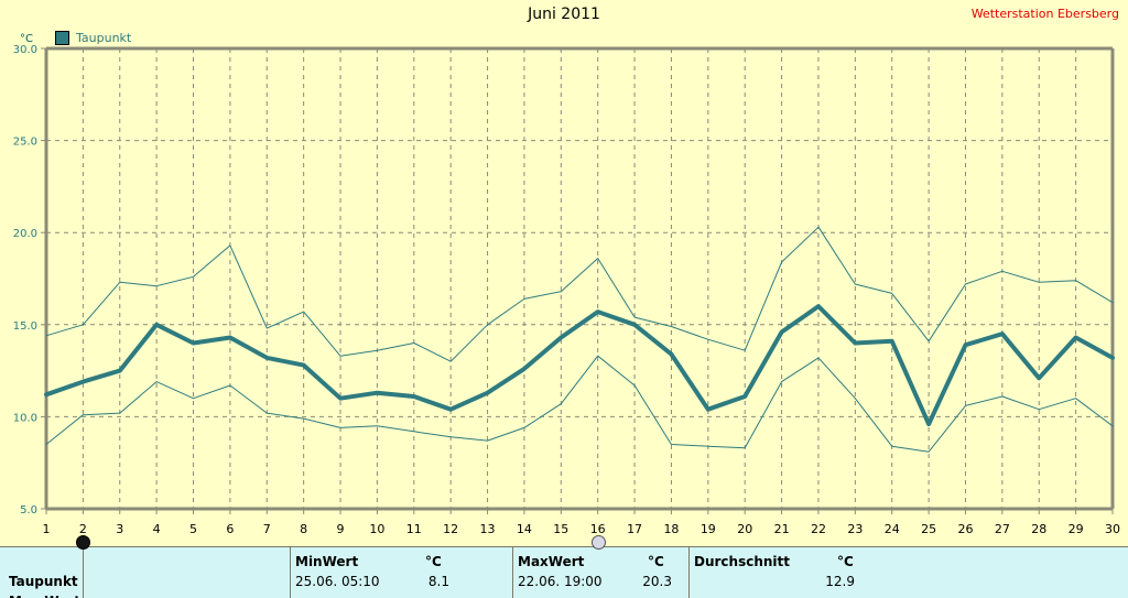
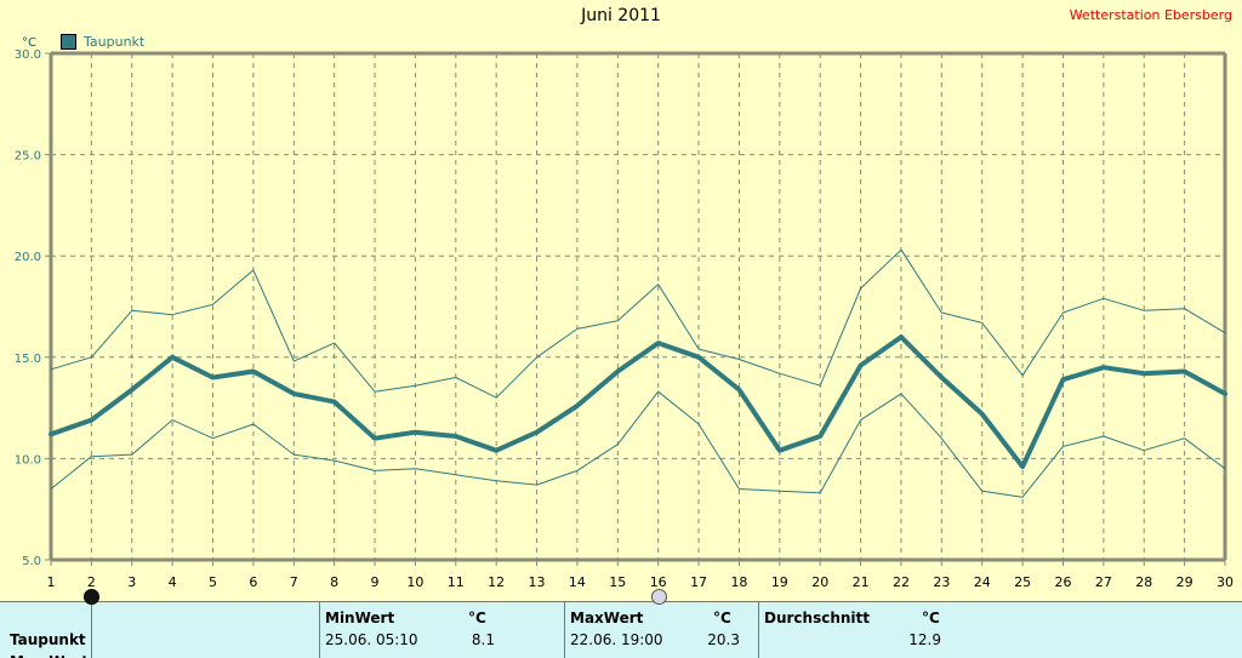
Durchschnitt/3: 12.5 -> 13.4
Durchschnitt/24: 14.1 -> 12.2
Durchschnitt/28: 12.1 -> 14.2
